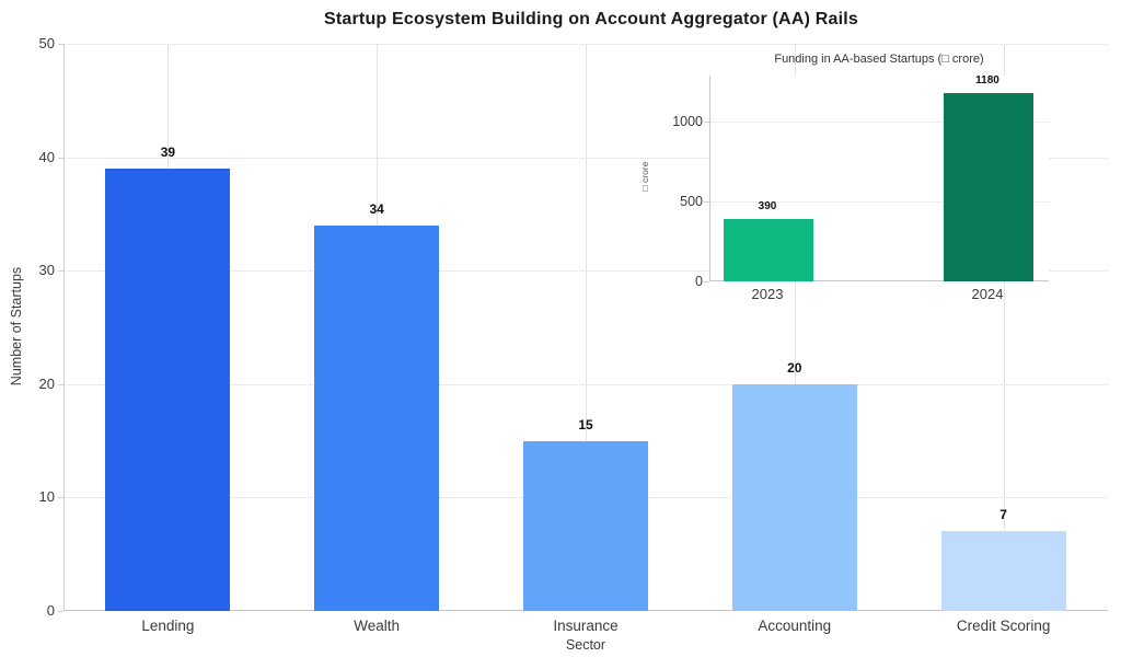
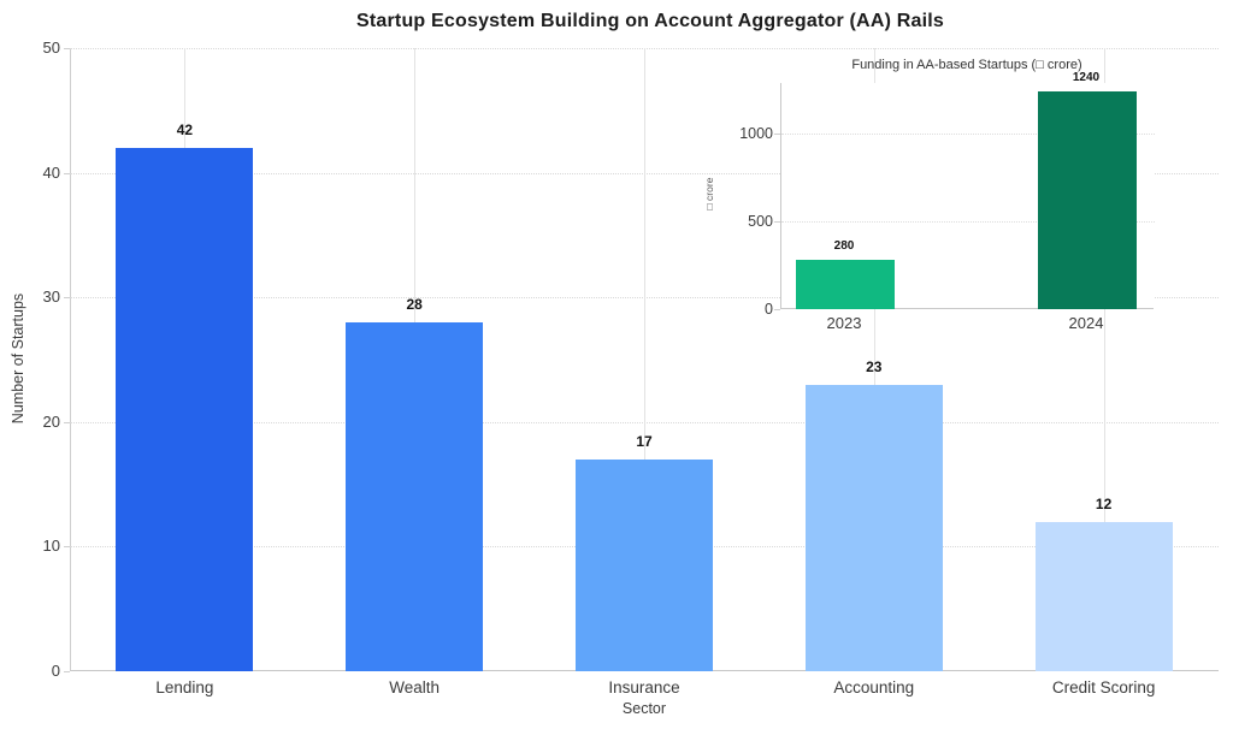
Startup Ecosystem Building on Account Aggregator (AA) Rails/Lending: 39 -> 42
Startup Ecosystem Building on Account Aggregator (AA) Rails/Wealth: 34 -> 28
Startup Ecosystem Building on Account Aggregator (AA) Rails/Insurance: 15 -> 17
Startup Ecosystem Building on Account Aggregator (AA) Rails/Accounting: 20 -> 23
Startup Ecosystem Building on Account Aggregator (AA) Rails/Credit Scoring: 7 -> 12
Funding in AA-based Startups (□ crore)/2023: 390 -> 280
Funding in AA-based Startups (□ crore)/2024: 1180 -> 1240
